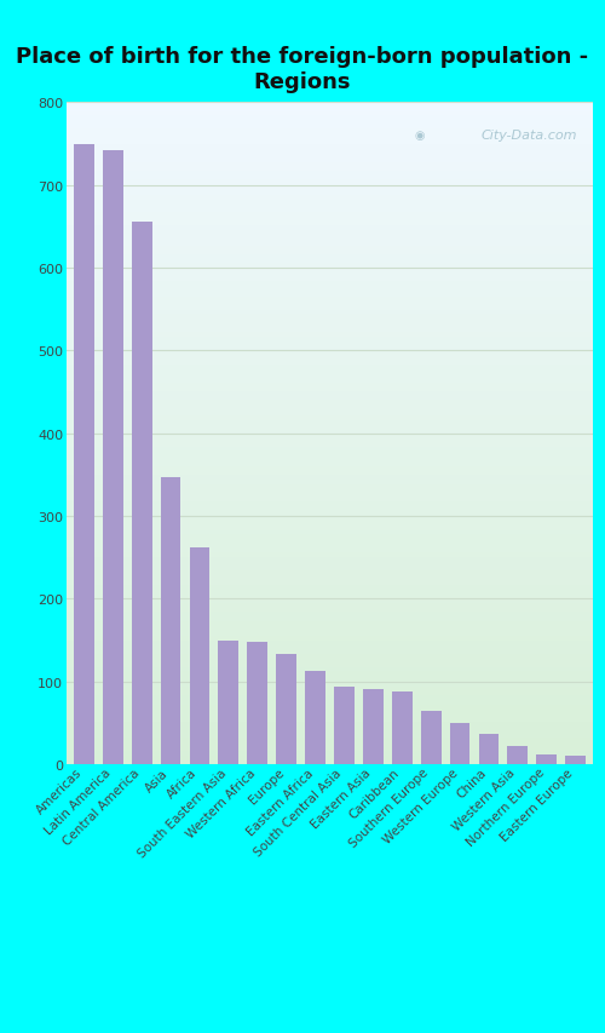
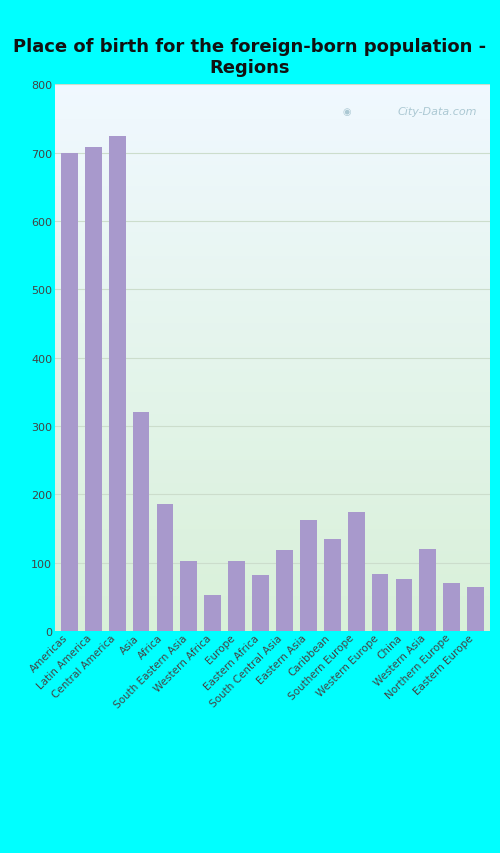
Americas: 750 -> 700
Latin America: 742 -> 708
Central America: 655 -> 724
Asia: 347 -> 320
Africa: 262 -> 186
South Eastern Asia: 149 -> 102
Western Africa: 148 -> 52
Europe: 133 -> 102
Eastern Africa: 112 -> 82
South Central Asia: 93 -> 118
Eastern Asia: 90 -> 162
Caribbean: 88 -> 134
Southern Europe: 65 -> 174
Western Europe: 50 -> 84
China: 37 -> 76
Western Asia: 22 -> 120
Northern Europe: 12 -> 70
Eastern Europe: 10 -> 64
